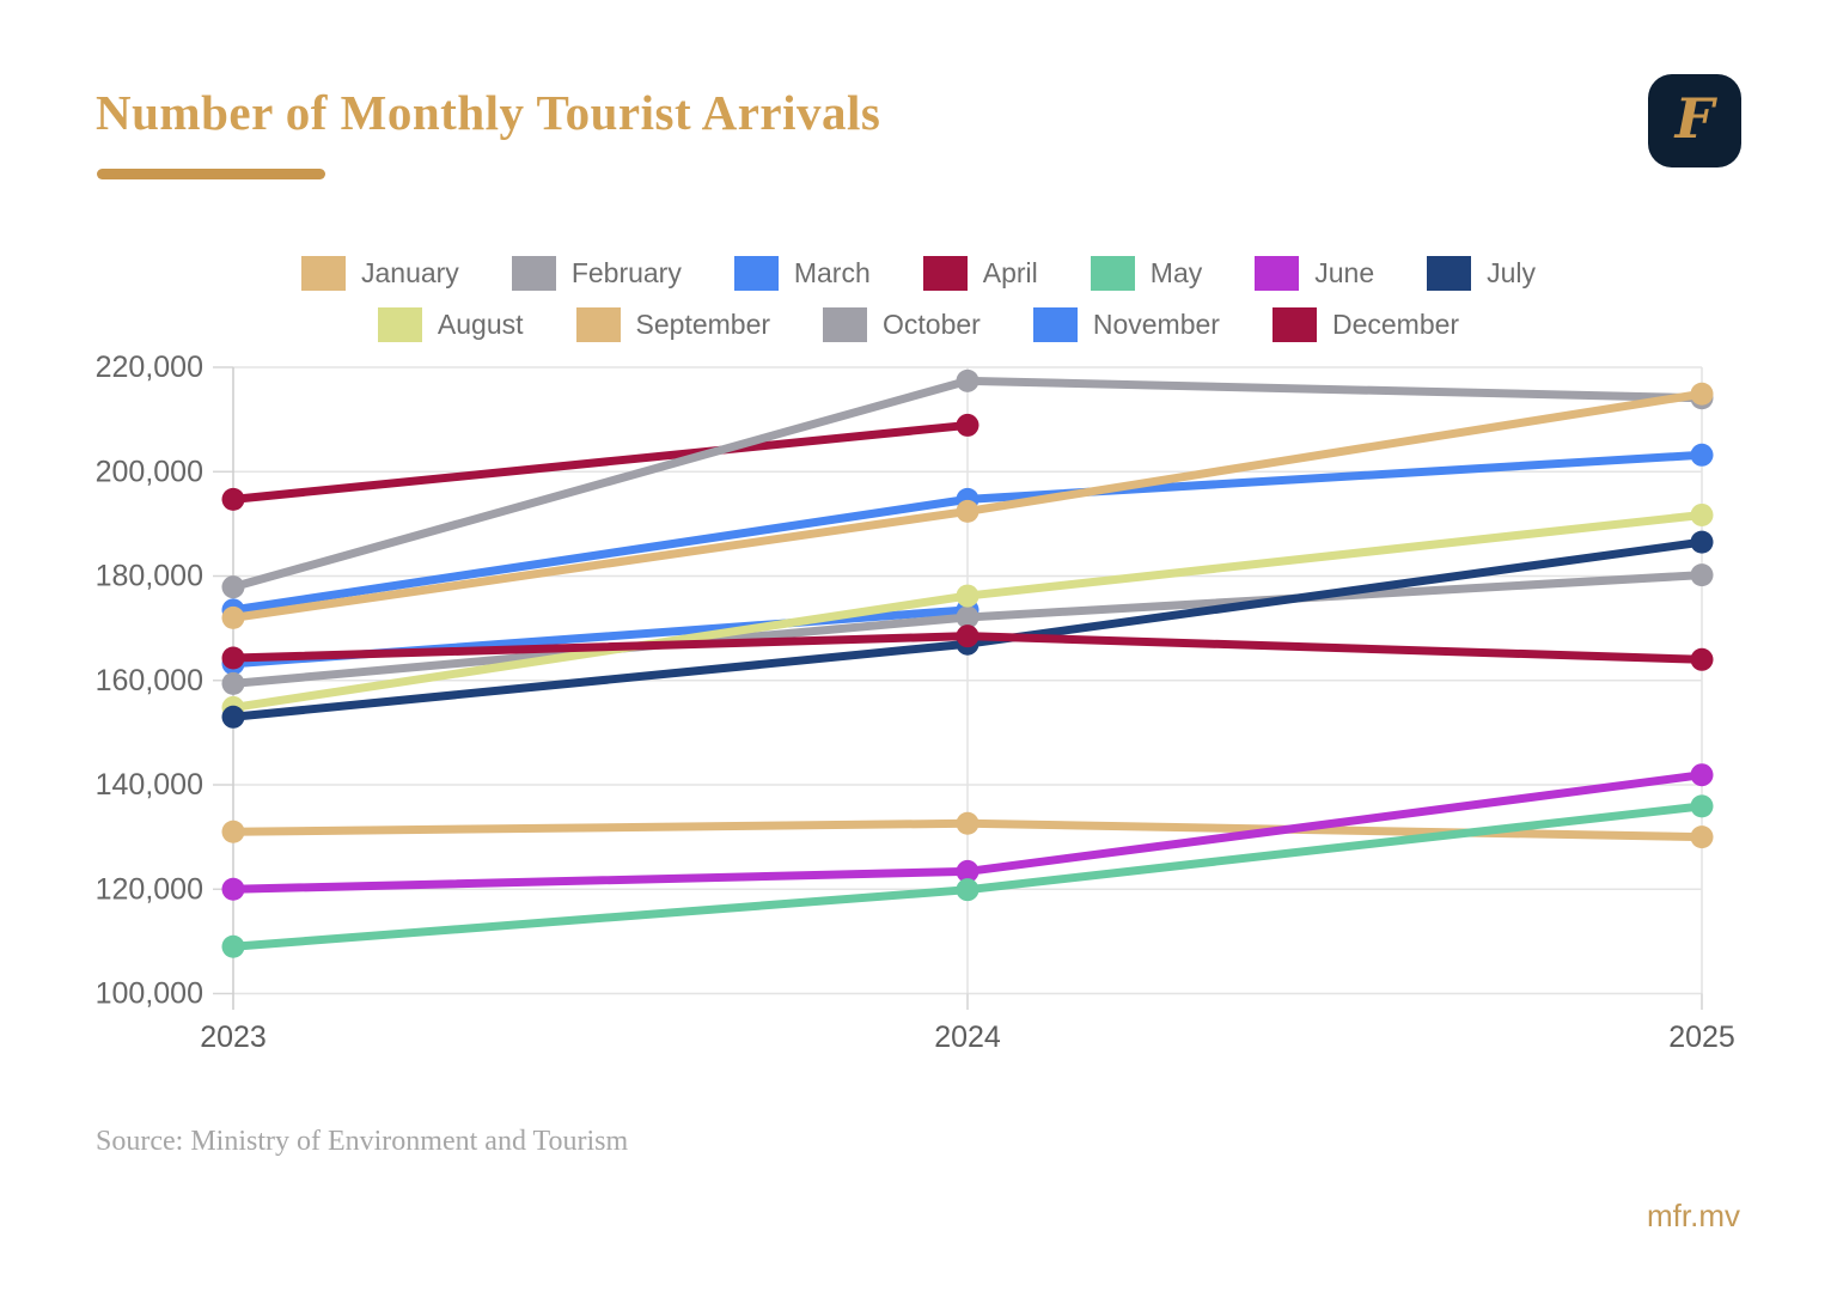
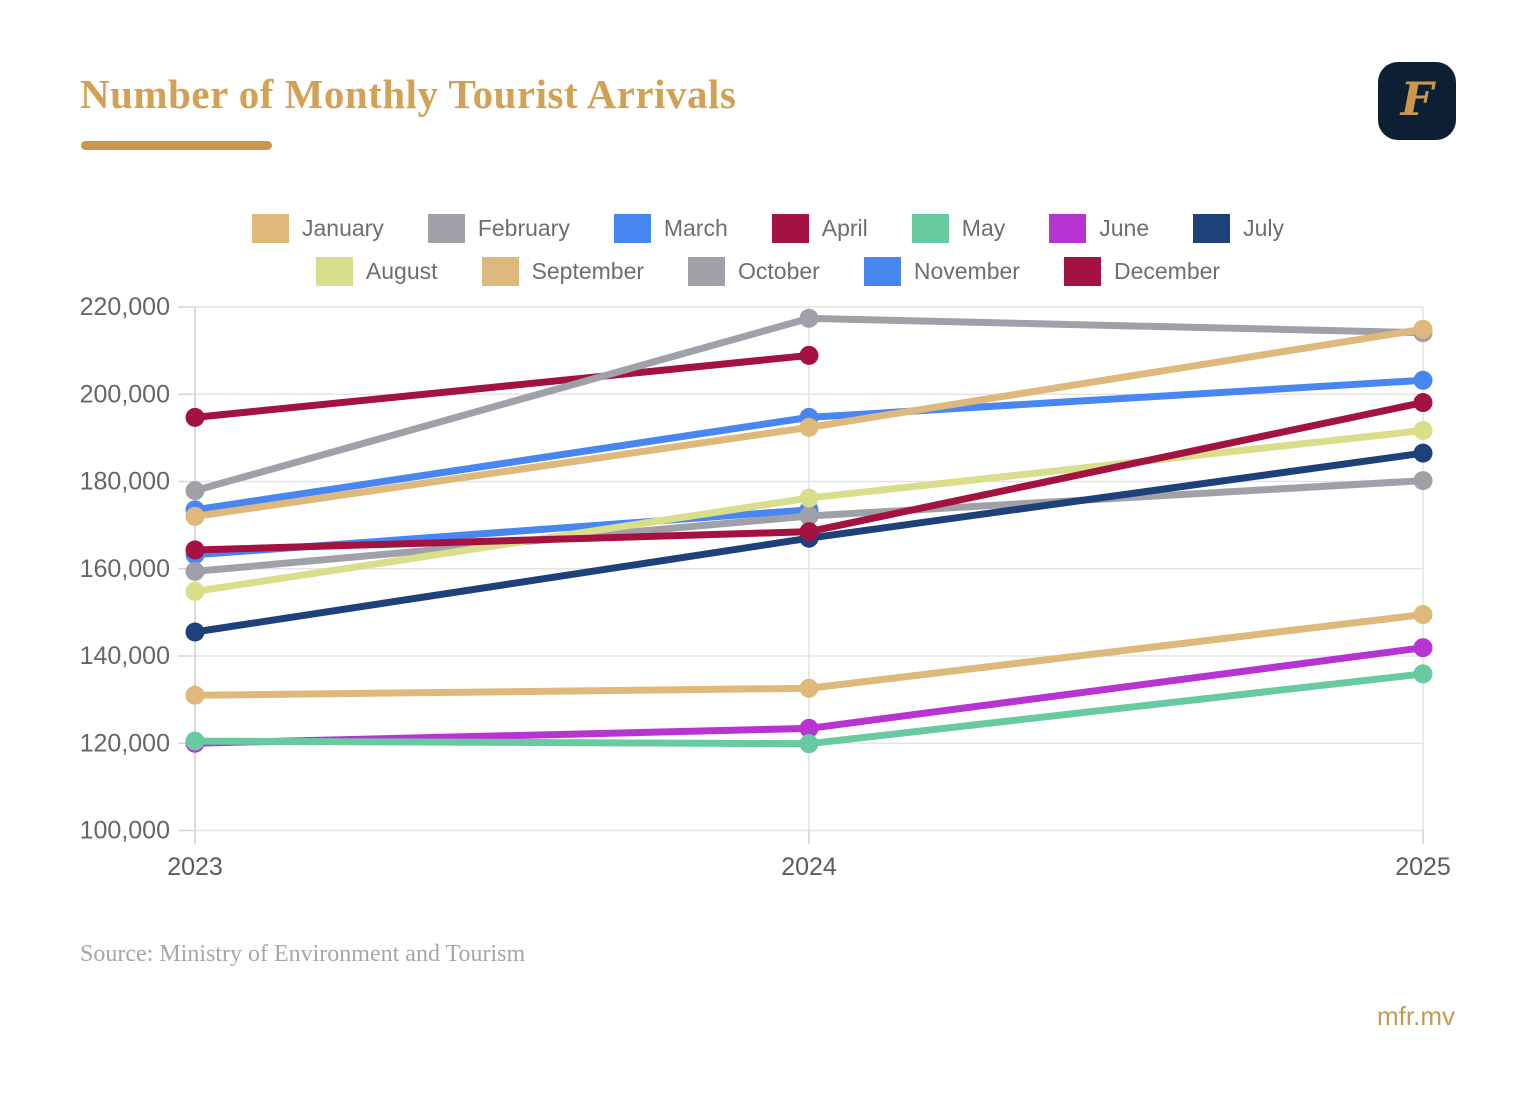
May/2023: 109000 -> 120000
July/2023: 153000 -> 146000
April/2025: 164000 -> 198000
September/2025: 130000 -> 150000
